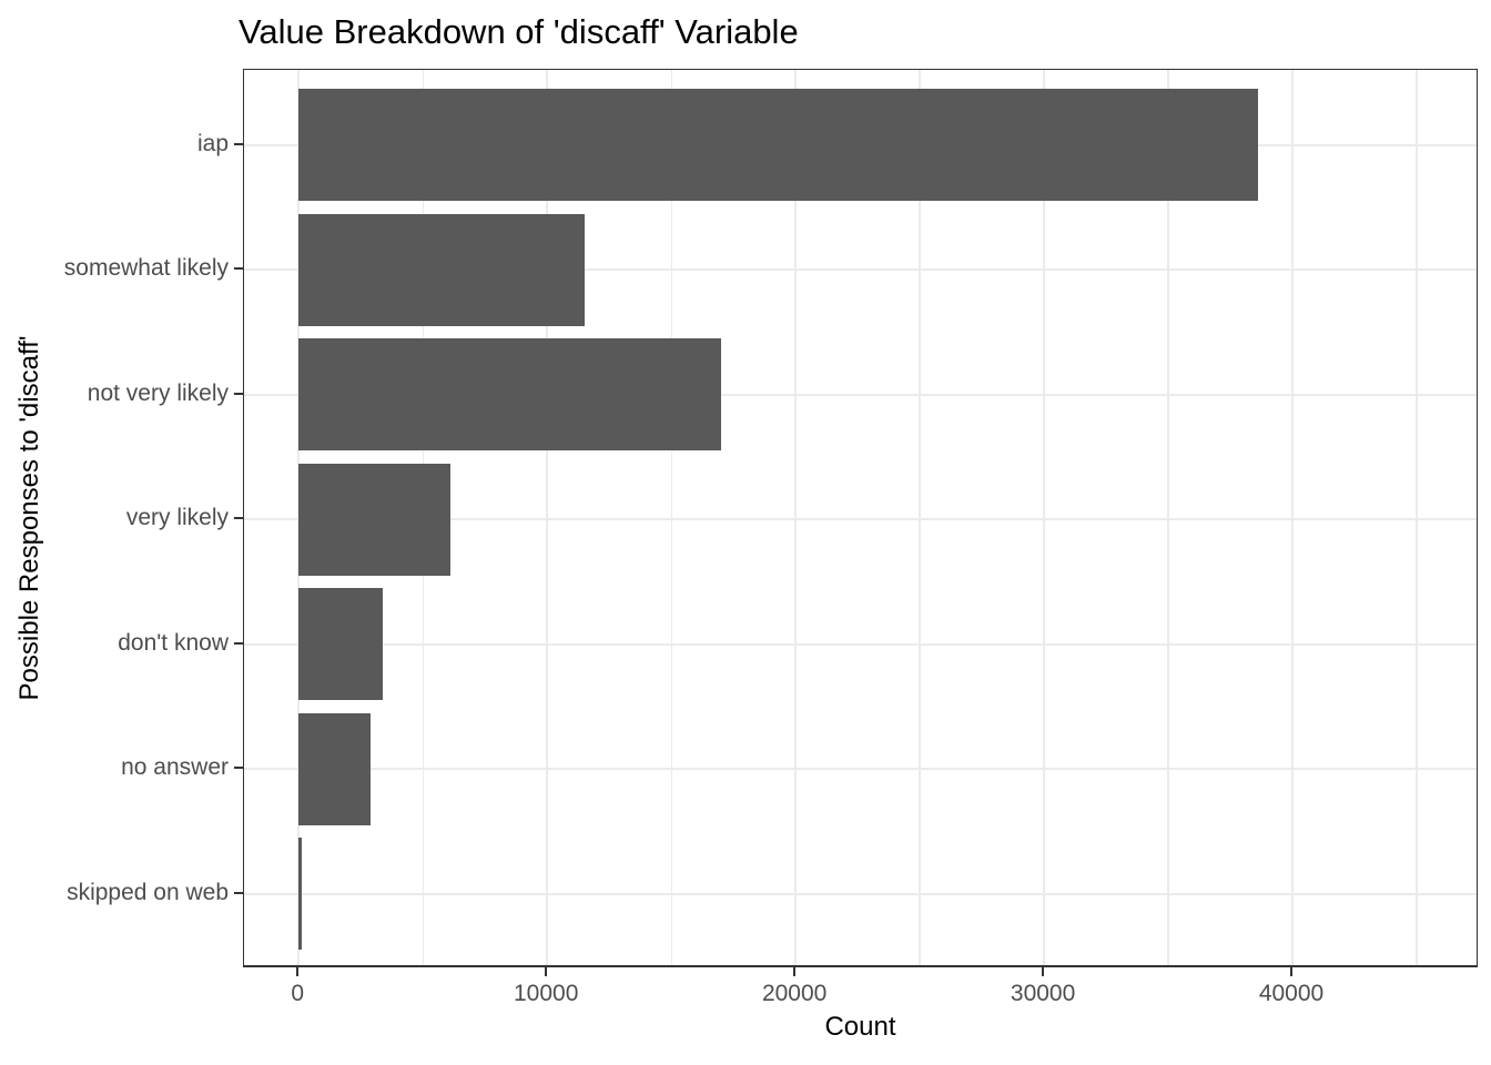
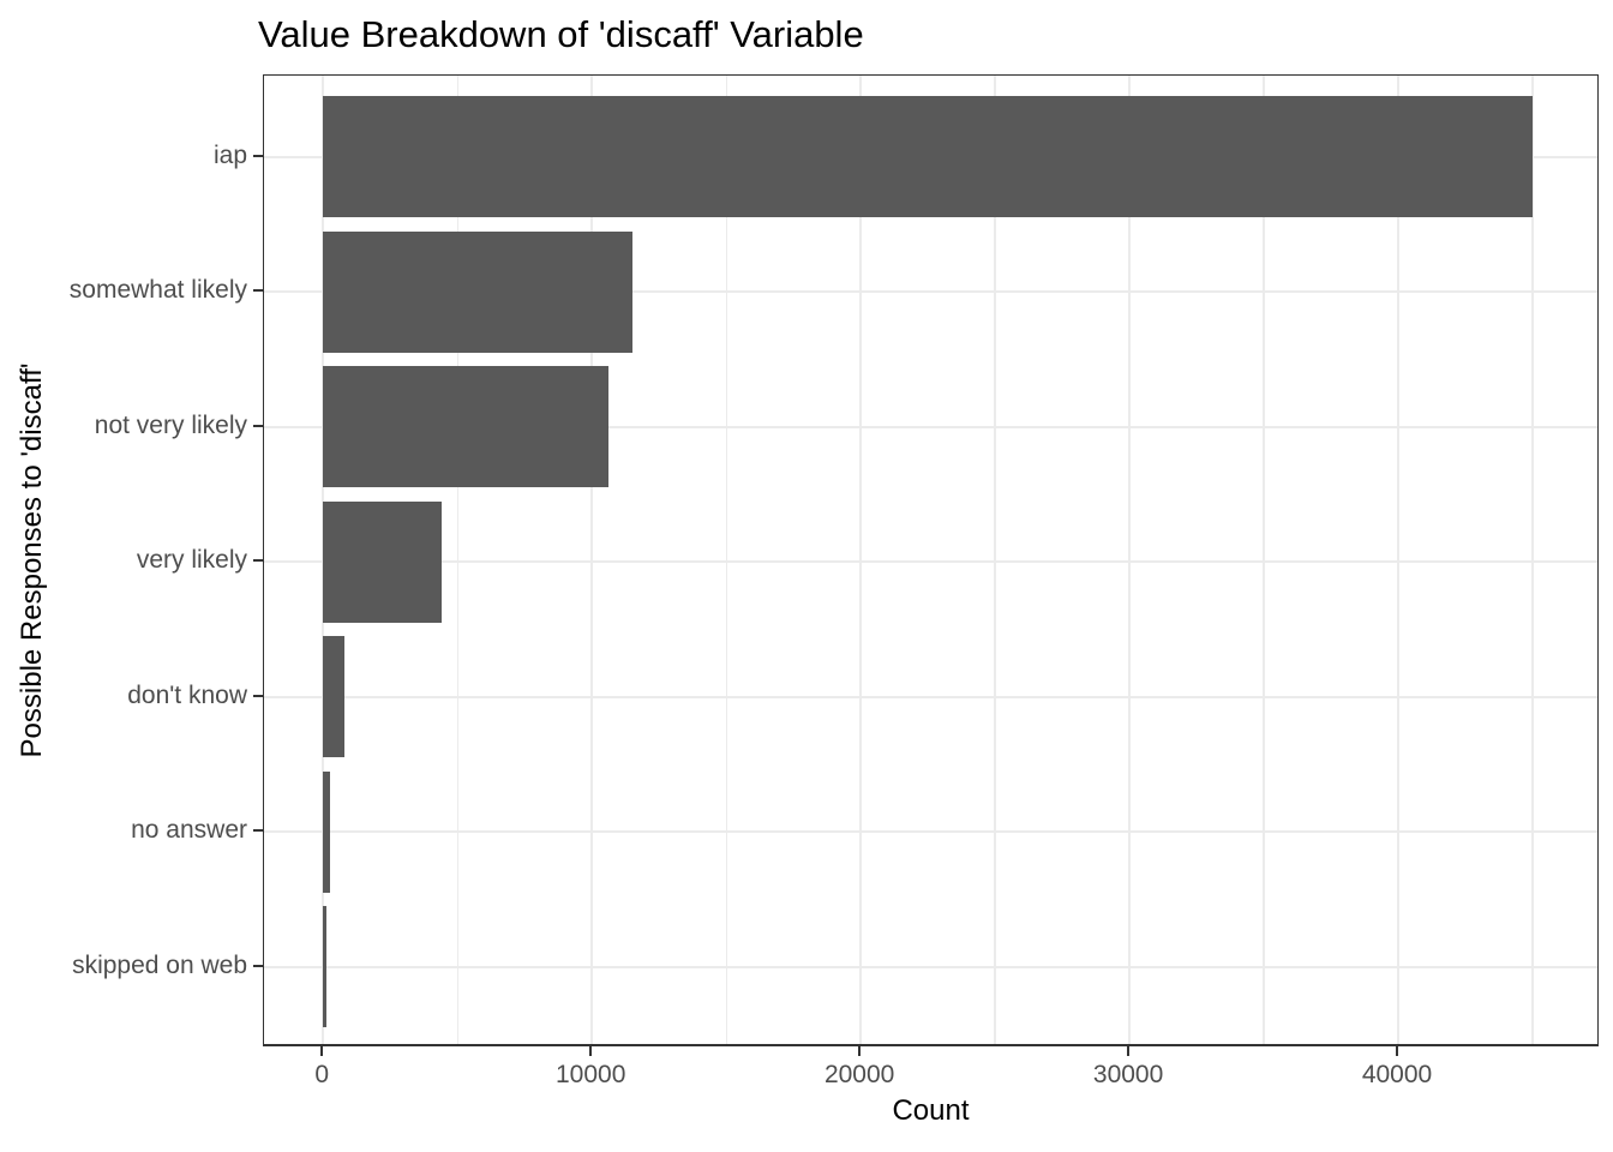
iap: 38600 -> 45000
not very likely: 17000 -> 10600
very likely: 6100 -> 4400
don't know: 3400 -> 800
no answer: 2900 -> 200
